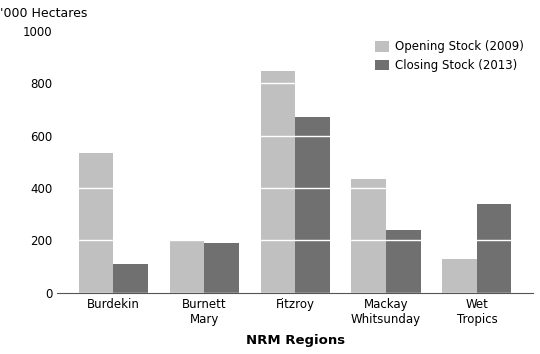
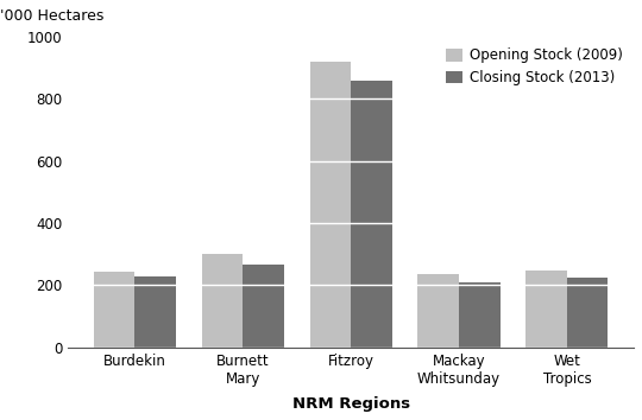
Opening Stock (2009)/Burdekin: 535 -> 245
Closing Stock (2013)/Burdekin: 110 -> 230
Opening Stock (2009)/Burnett Mary: 200 -> 300
Closing Stock (2013)/Burnett Mary: 190 -> 265
Opening Stock (2009)/Fitzroy: 845 -> 920
Closing Stock (2013)/Fitzroy: 670 -> 860
Opening Stock (2009)/Mackay Whitsunday: 435 -> 235
Closing Stock (2013)/Mackay Whitsunday: 240 -> 210
Opening Stock (2009)/Wet Tropics: 130 -> 248
Closing Stock (2013)/Wet Tropics: 340 -> 225
